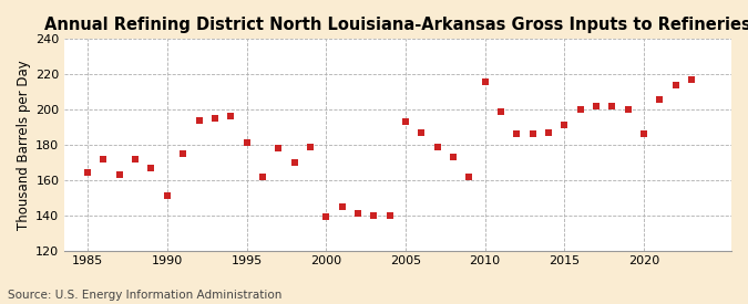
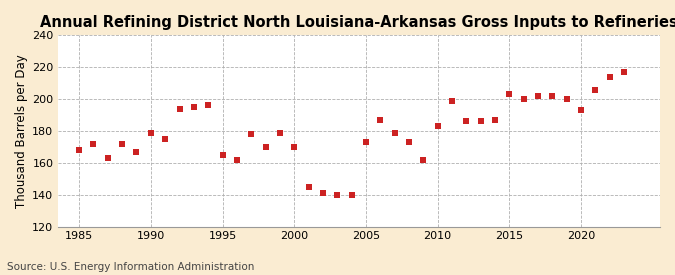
1985: 164 -> 168
1990: 151 -> 179
1995: 181 -> 165
2000: 139 -> 170
2005: 193 -> 173
2010: 216 -> 183
2015: 191 -> 203
2020: 186 -> 193
